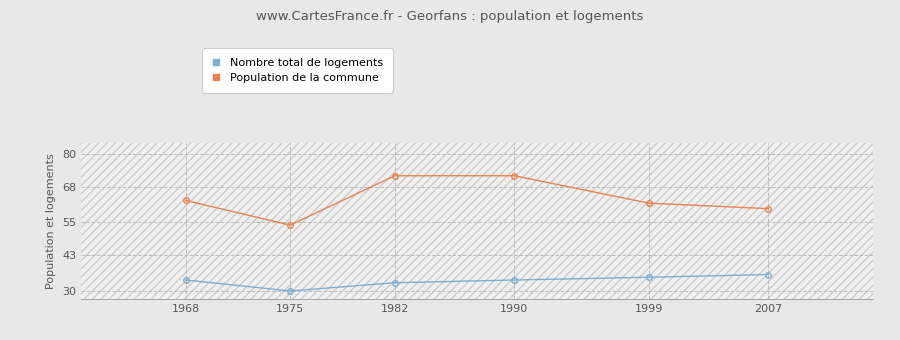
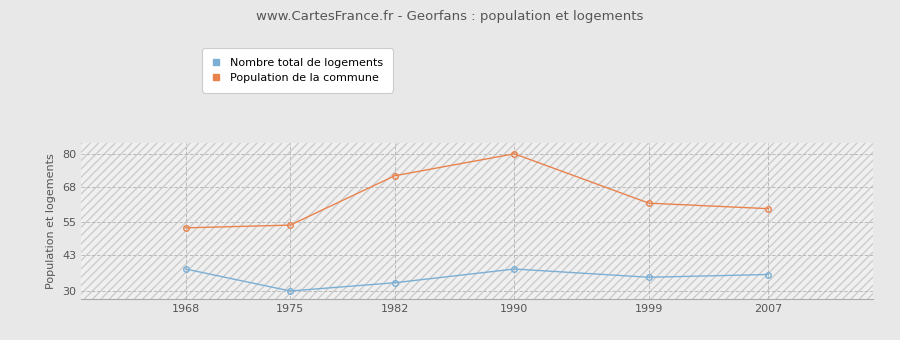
Nombre total de logements/1968: 34 -> 38
Population de la commune/1968: 63 -> 53
Nombre total de logements/1990: 34 -> 38
Population de la commune/1990: 72 -> 80
